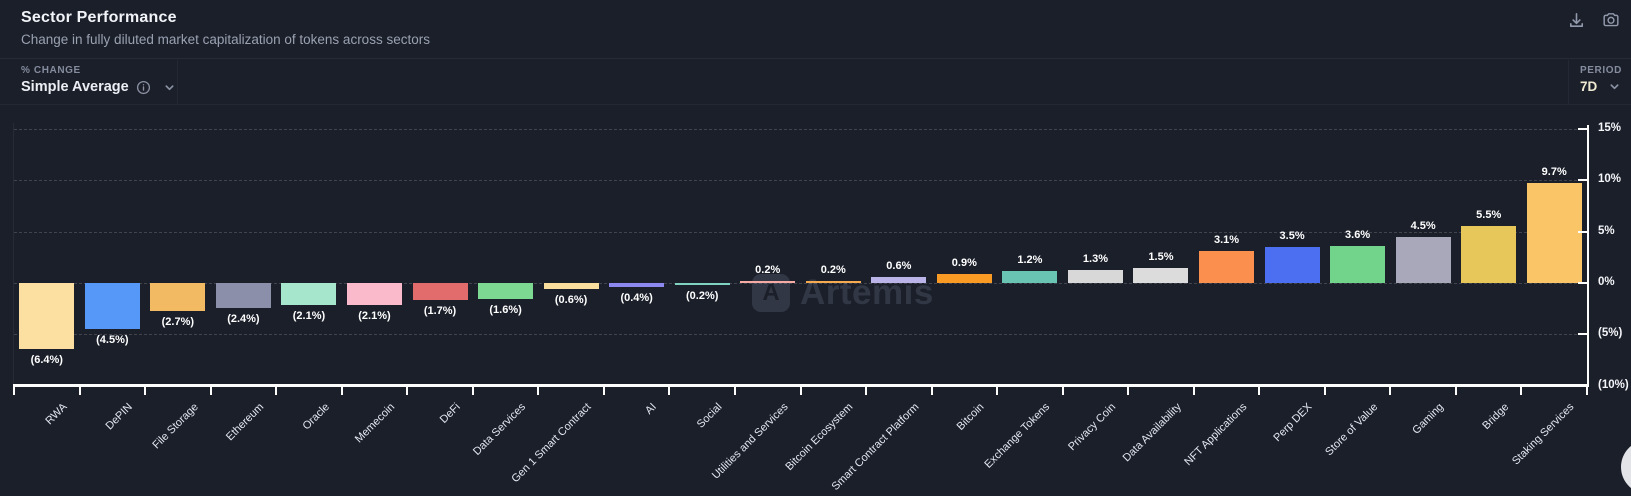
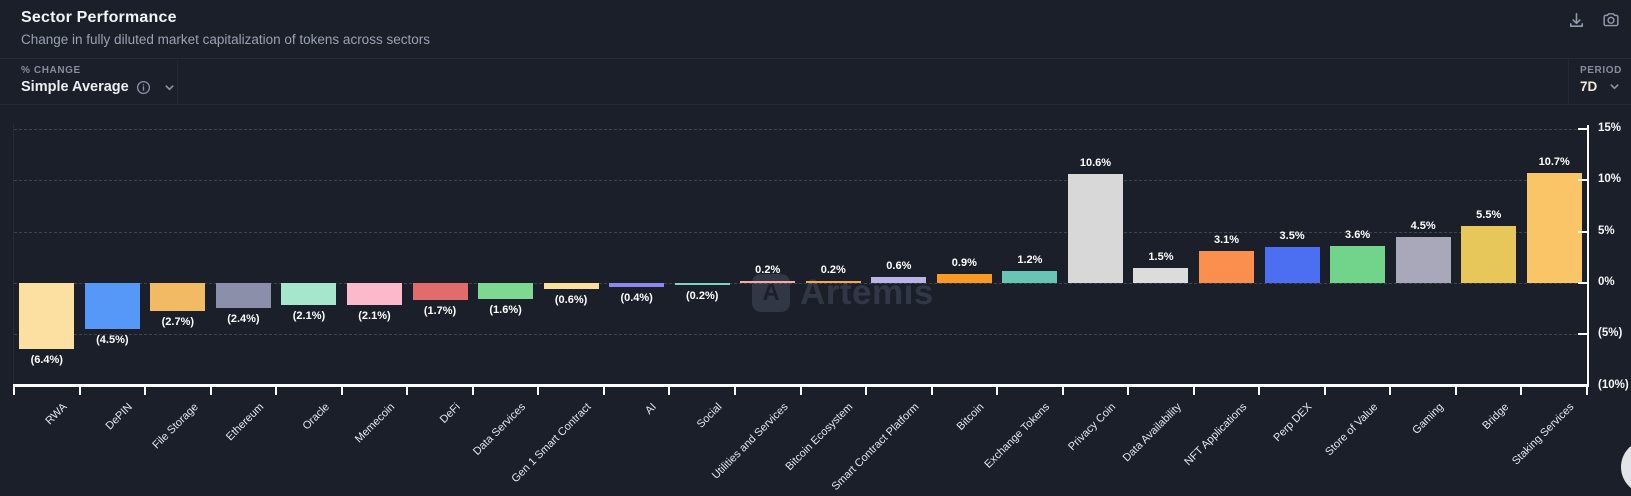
Privacy Coin: 1.3% -> 10.6%
Staking Services: 9.7% -> 10.7%
